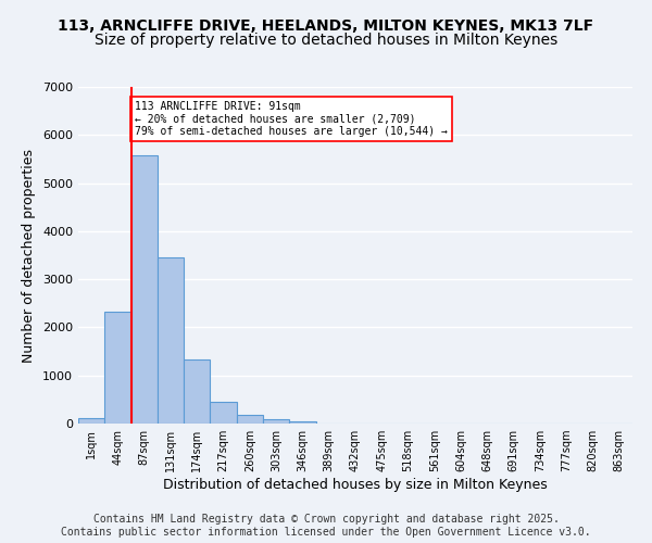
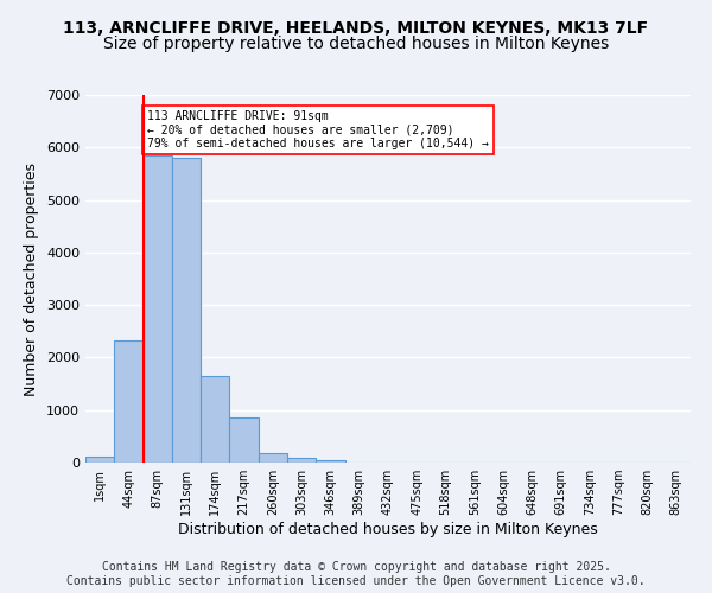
87sqm: 5580 -> 5850
131sqm: 3450 -> 5800
174sqm: 1340 -> 1650
217sqm: 460 -> 850
